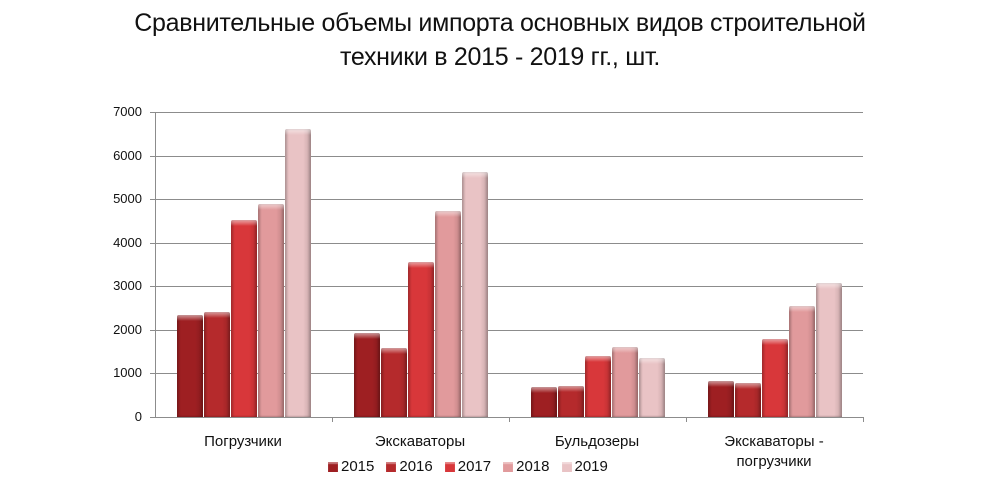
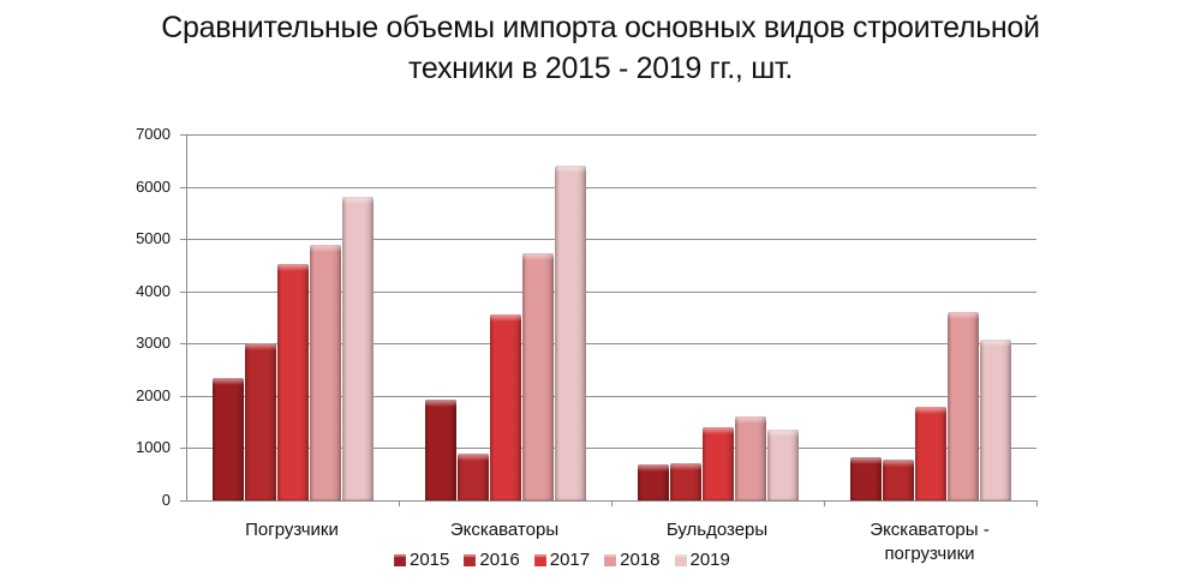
2016/Погрузчики: 2400 -> 3000
2019/Погрузчики: 6600 -> 5800
2016/Экскаваторы: 1600 -> 900
2019/Экскаваторы: 5600 -> 6400
2018/Экскаваторы - погрузчики: 2600 -> 3600
